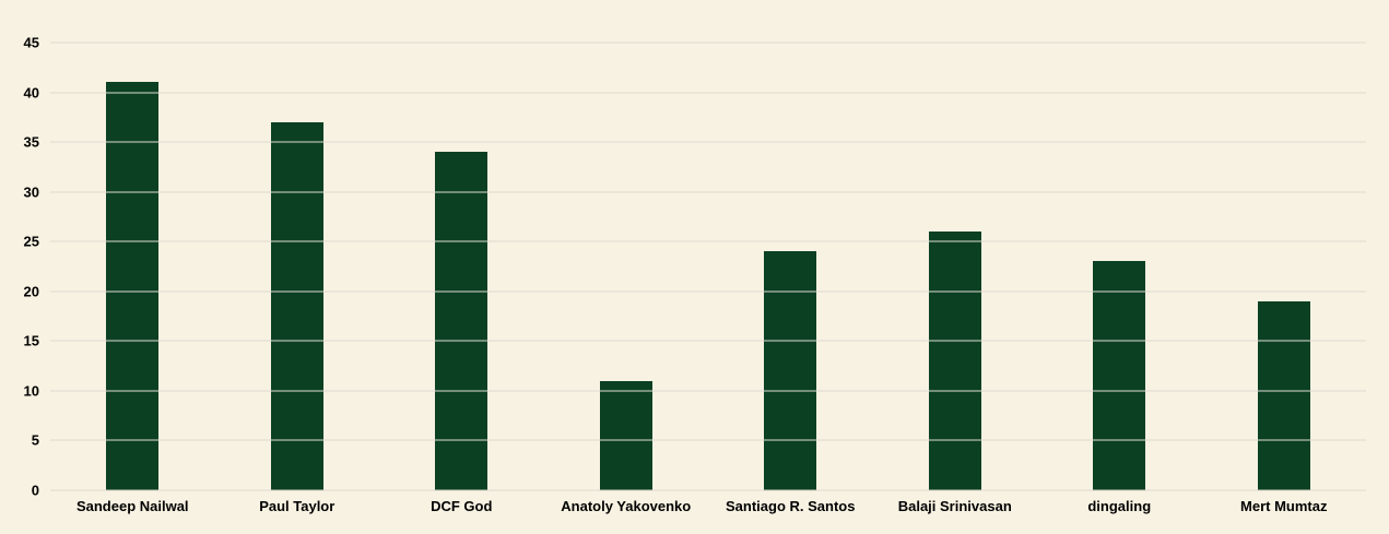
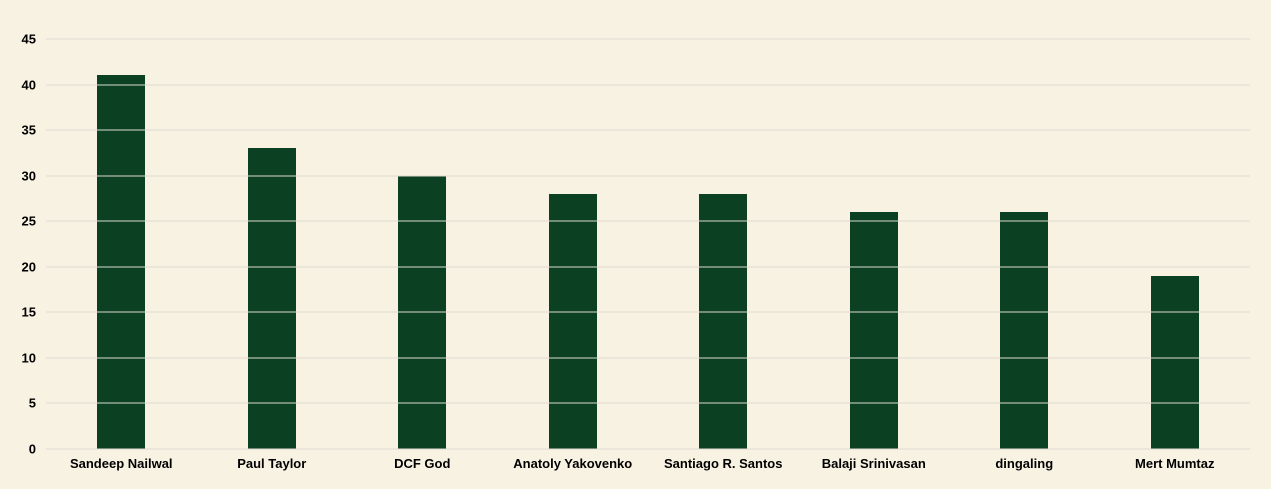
Paul Taylor: 37 -> 33
DCF God: 34 -> 30
Anatoly Yakovenko: 11 -> 28
Santiago R. Santos: 24 -> 28
dingaling: 23 -> 26
